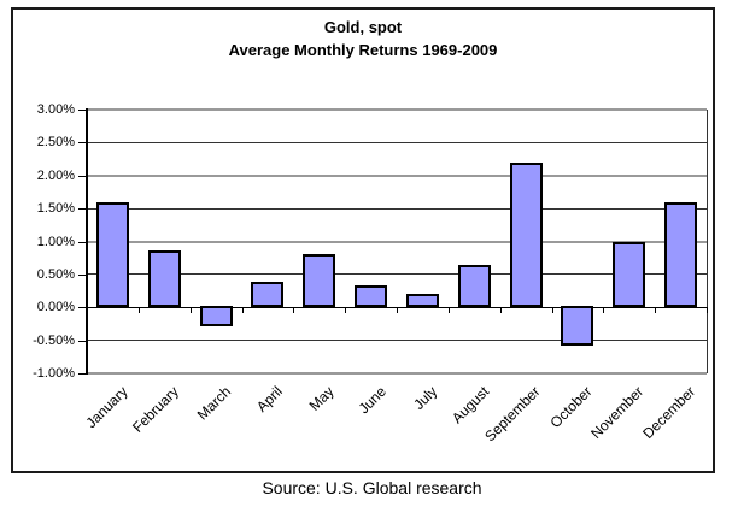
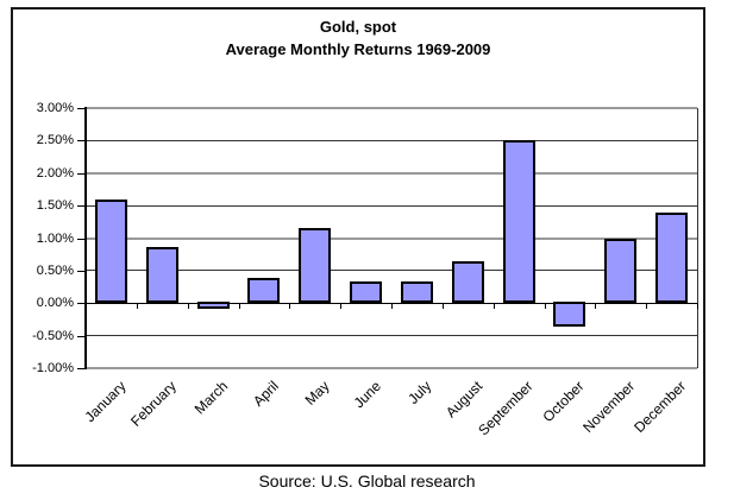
March: -0.3% -> -0.1%
May: 0.8% -> 1.1%
July: 0.2% -> 0.3%
September: 2.2% -> 2.5%
October: -0.6% -> -0.4%
December: 1.6% -> 1.4%
